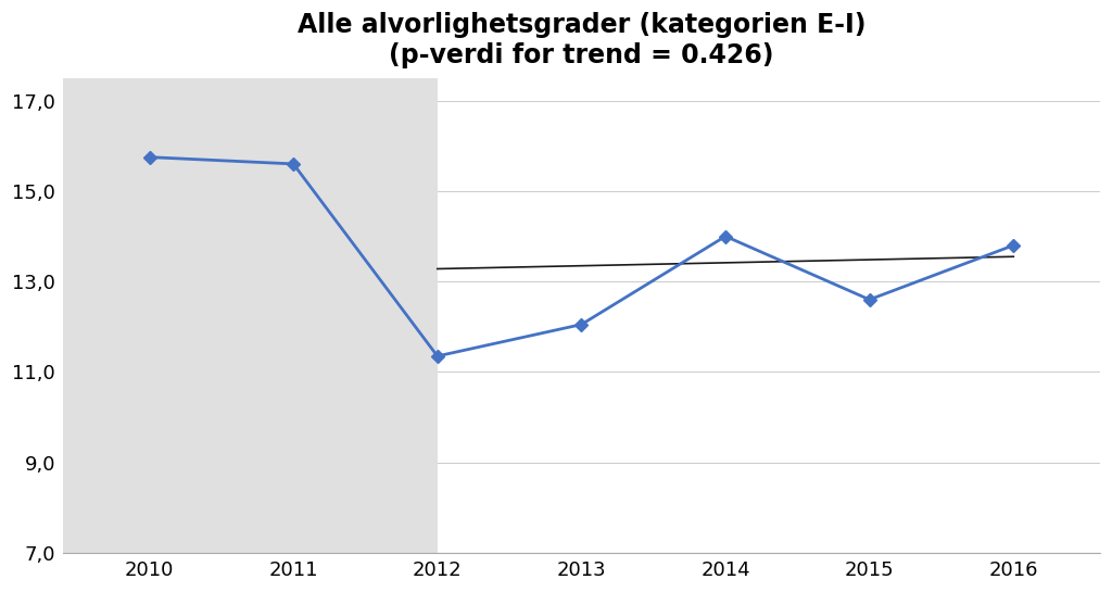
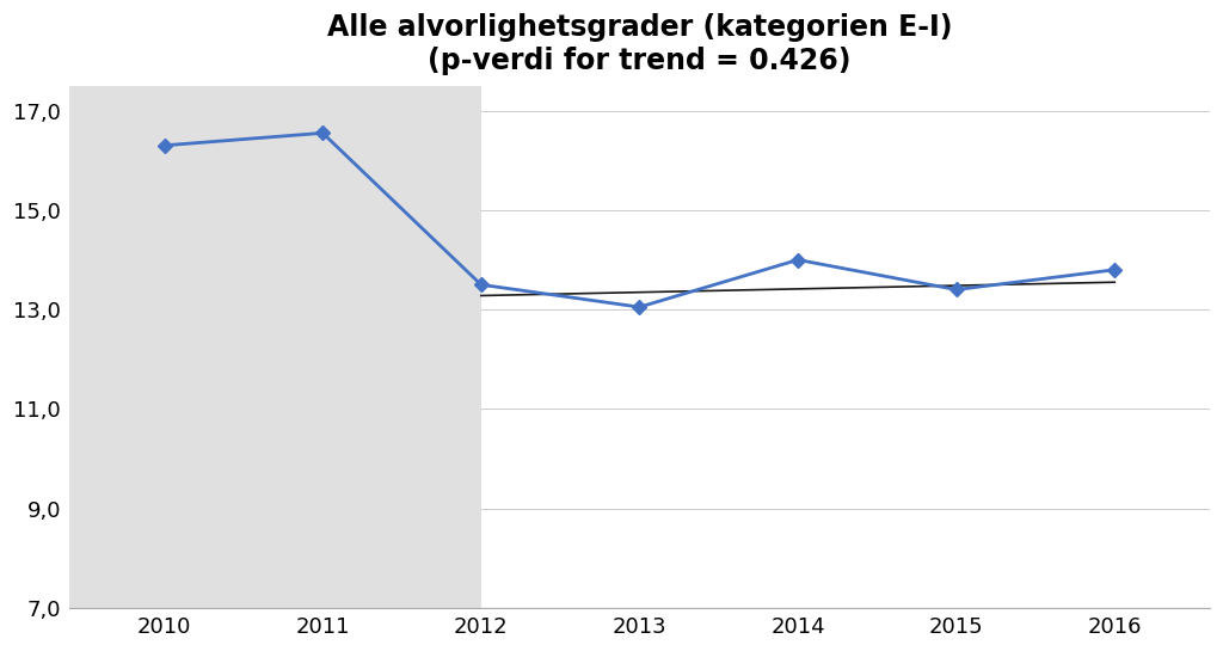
2010: 15,75 -> 16,30
2011: 15,60 -> 16,55
2012: 11,35 -> 13,50
2013: 12,05 -> 13,05
2015: 12,60 -> 13,40
